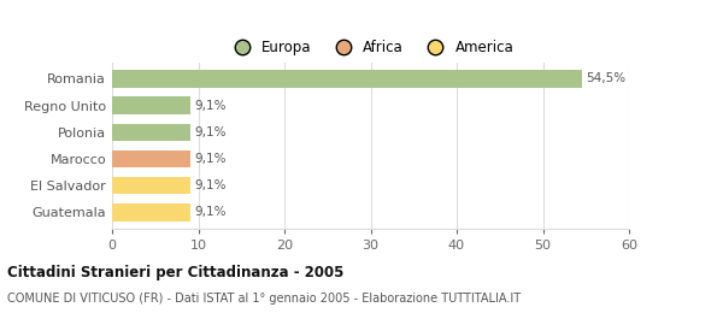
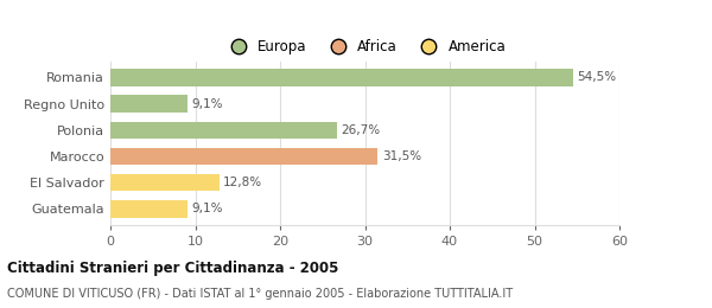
Polonia: 9,1% -> 26,7%
Marocco: 9,1% -> 31,5%
El Salvador: 9,1% -> 12,8%
